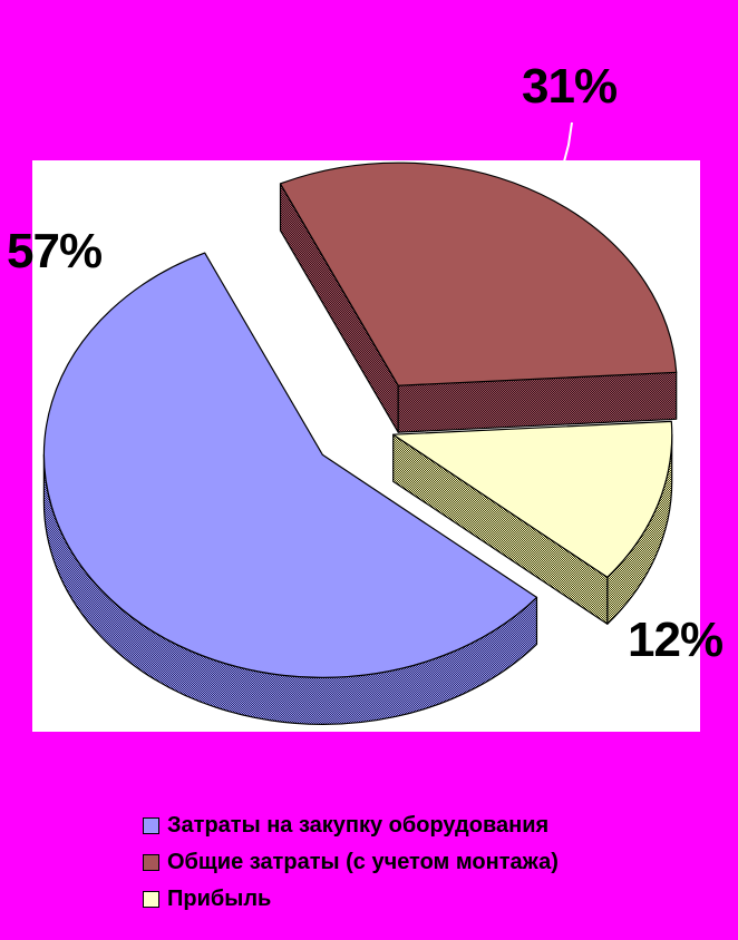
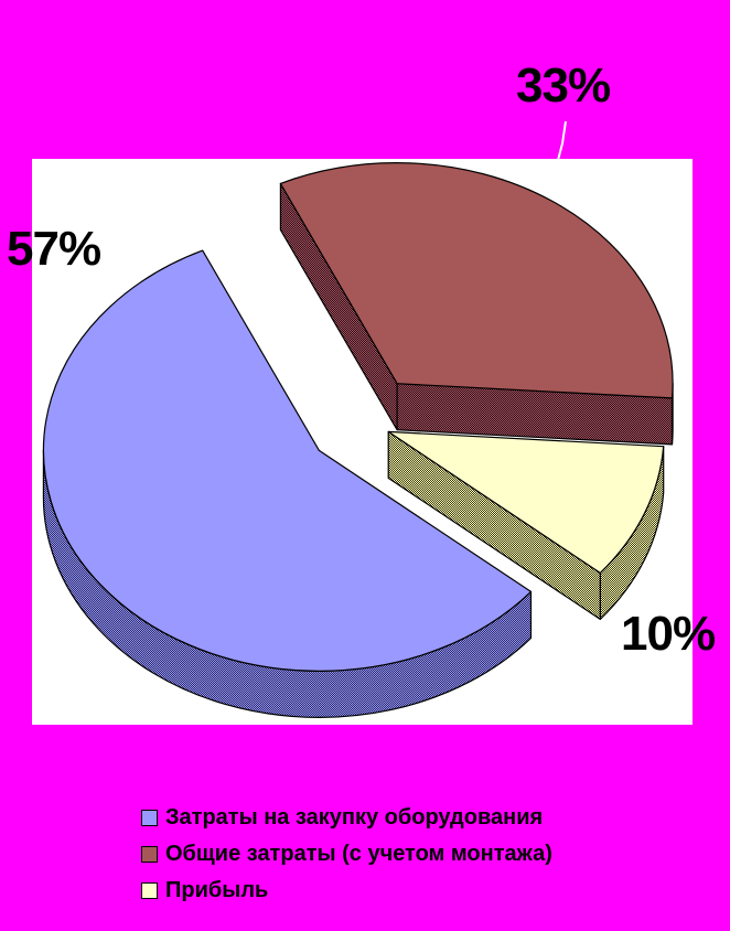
Общие затраты (с учетом монтажа): 31% -> 33%
Прибыль: 12% -> 10%
